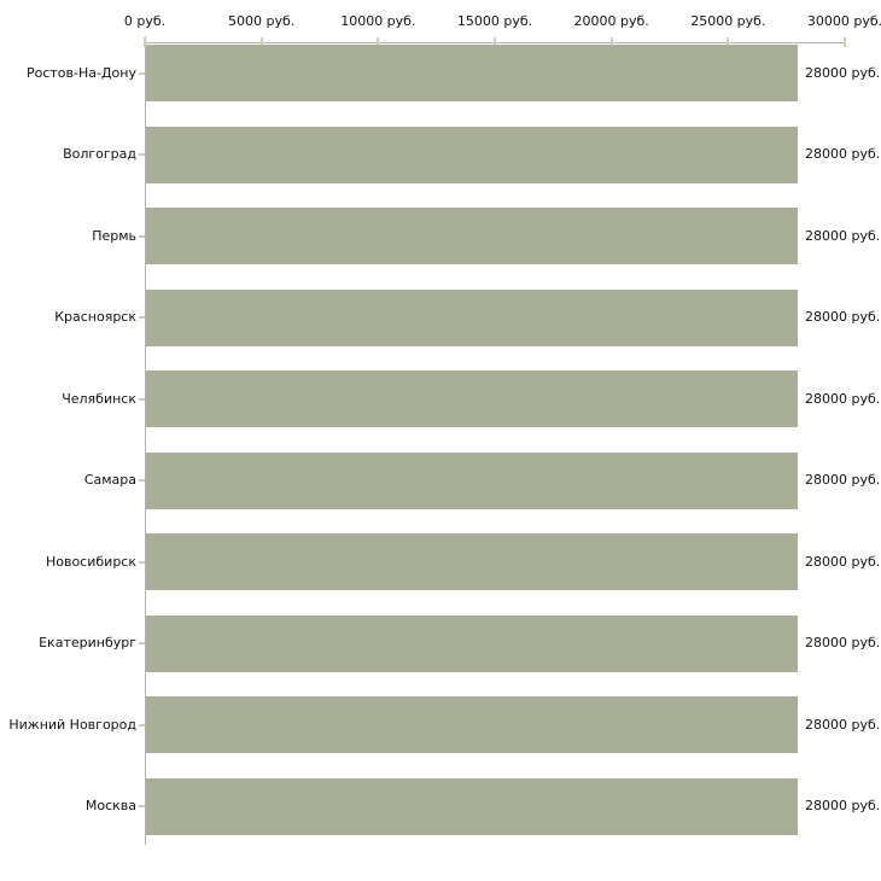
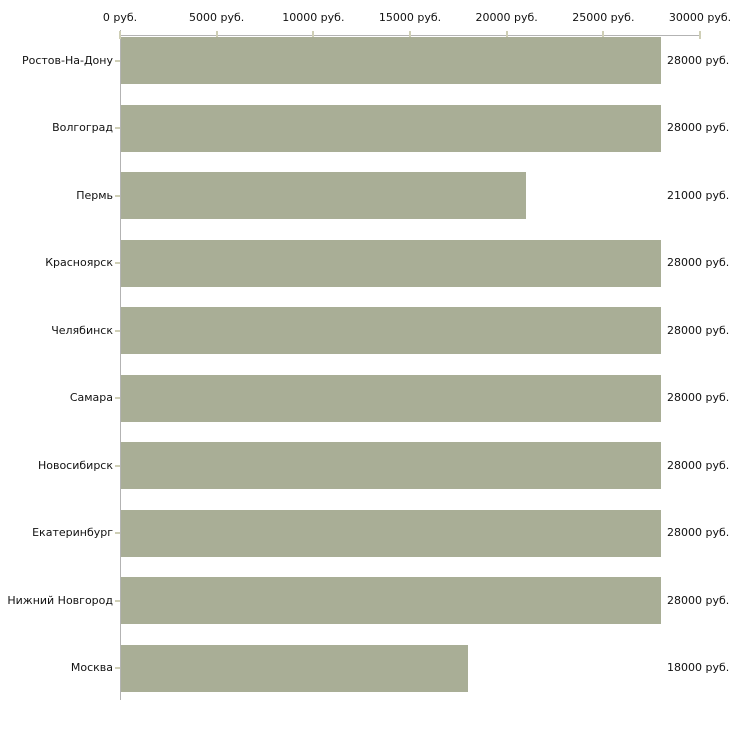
Пермь: 28000 -> 21000
Москва: 28000 -> 18000
